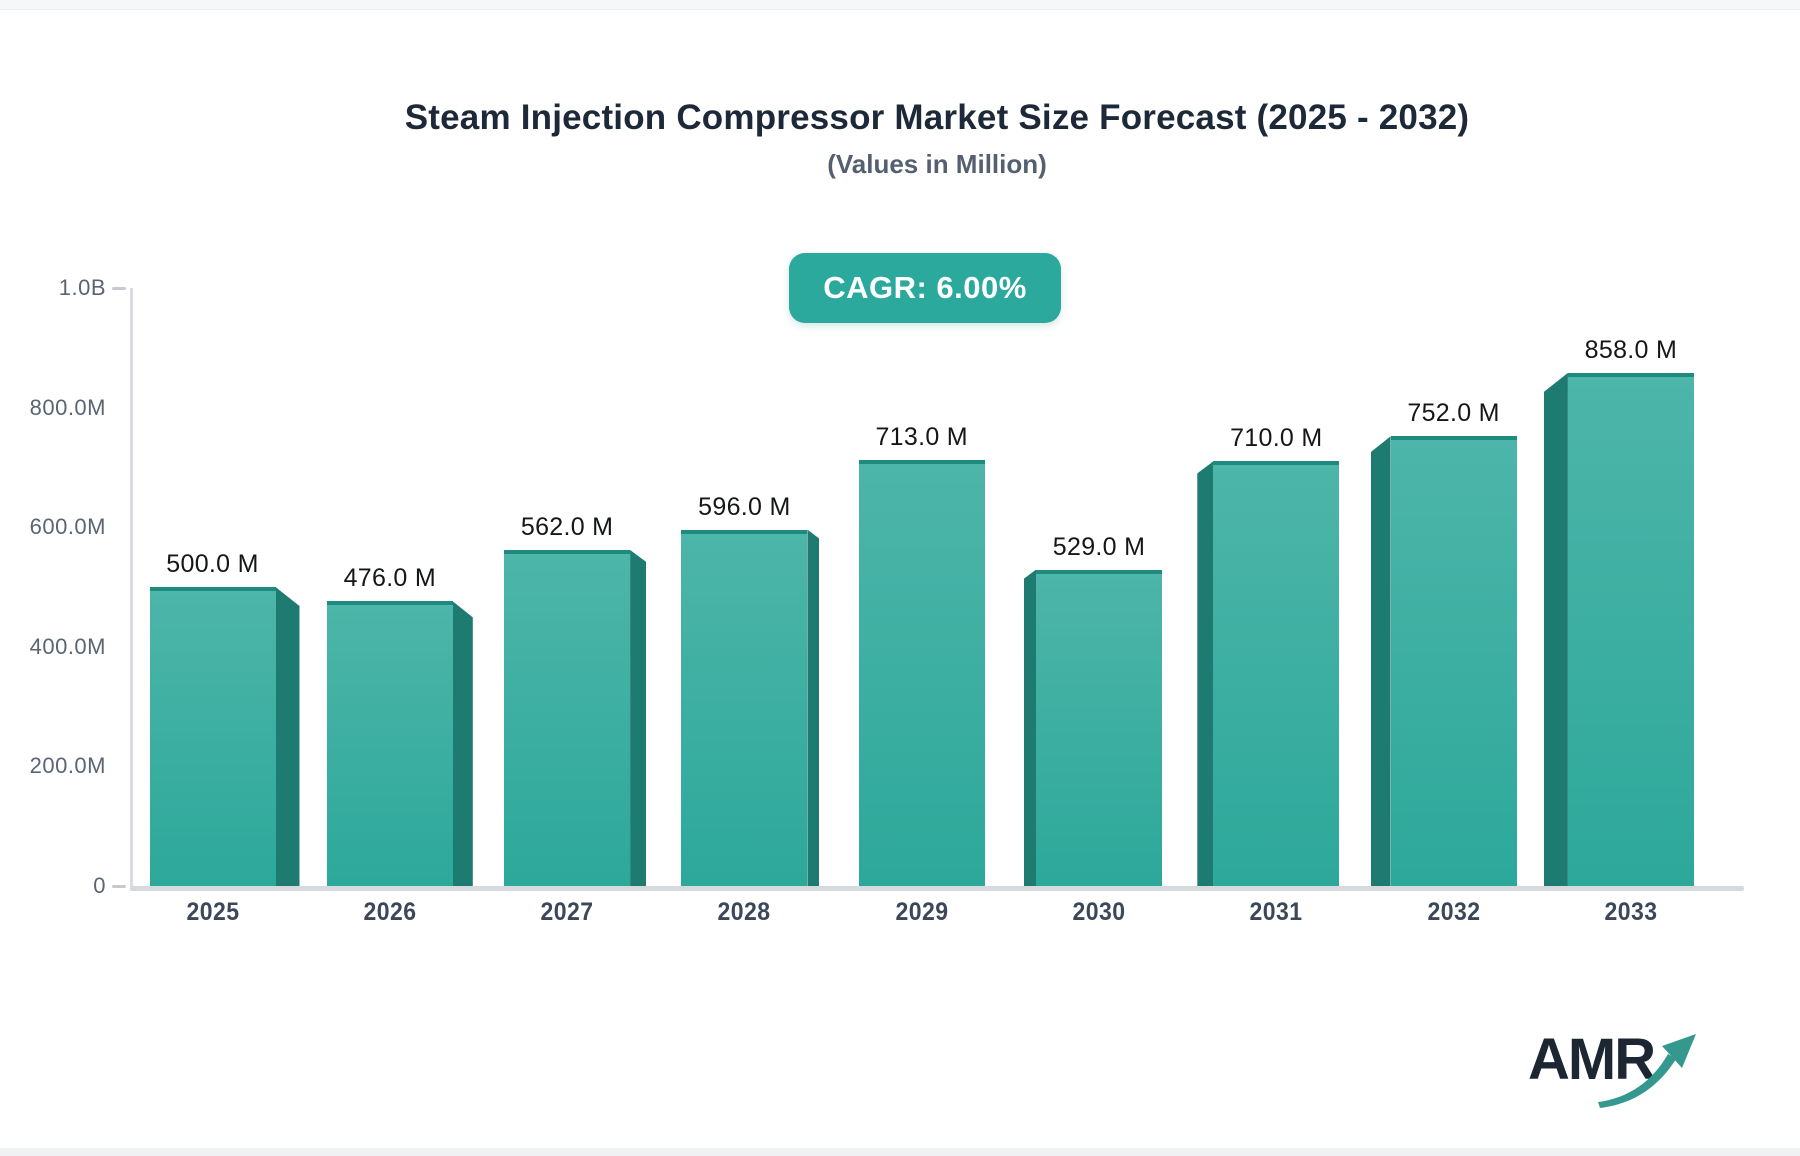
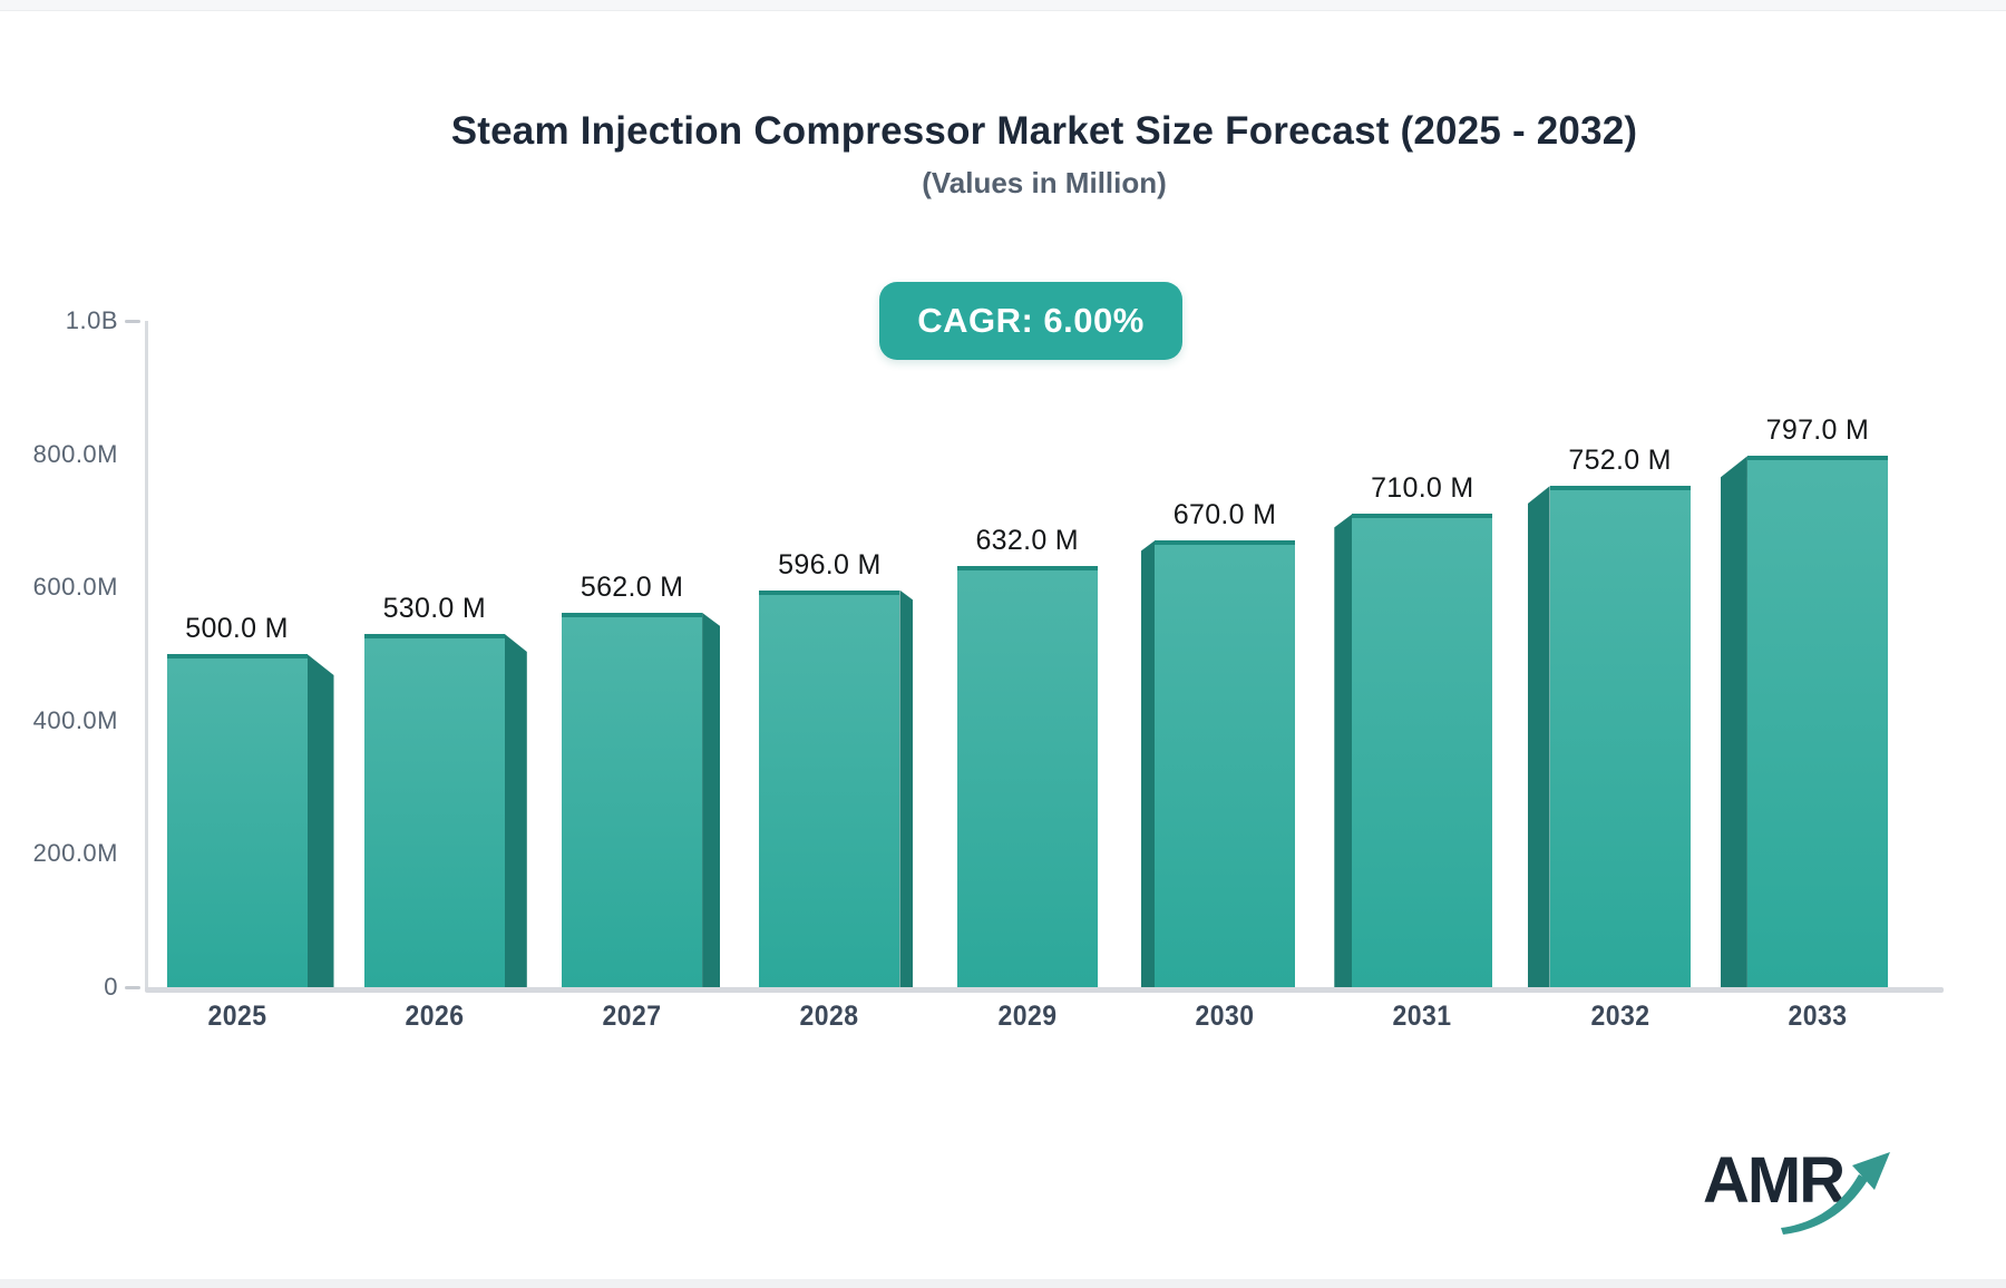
2026: 476.0 -> 530.0
2029: 713.0 -> 632.0
2030: 529.0 -> 670.0
2033: 858.0 -> 797.0
